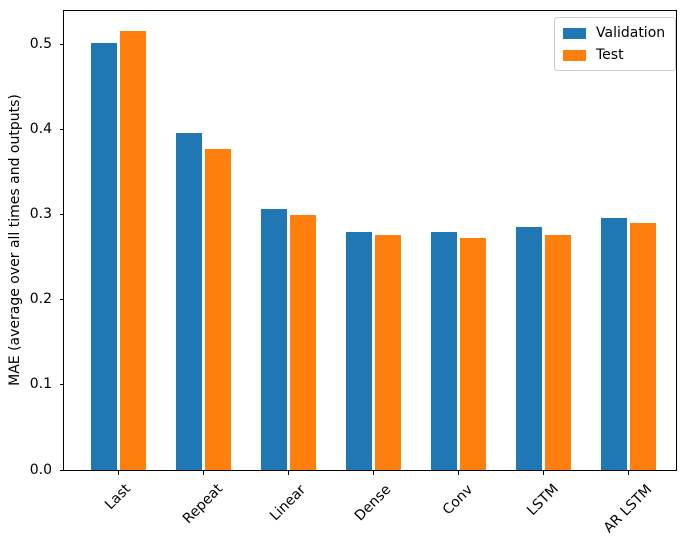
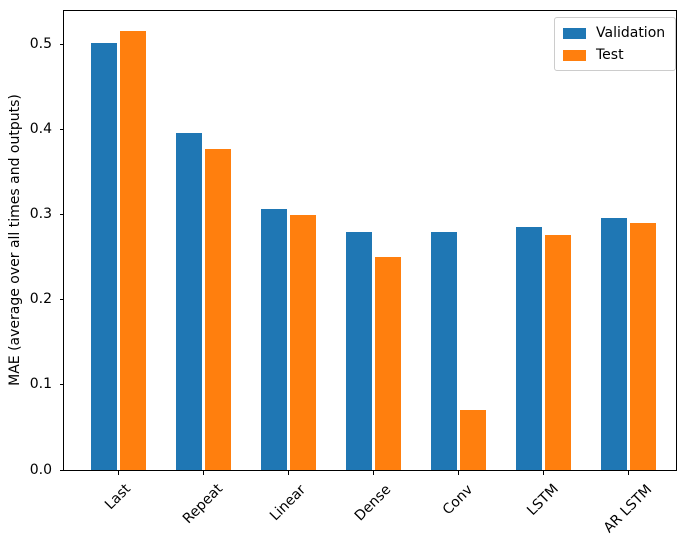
Test/Dense: 0.28 -> 0.25
Test/Conv: 0.27 -> 0.07
